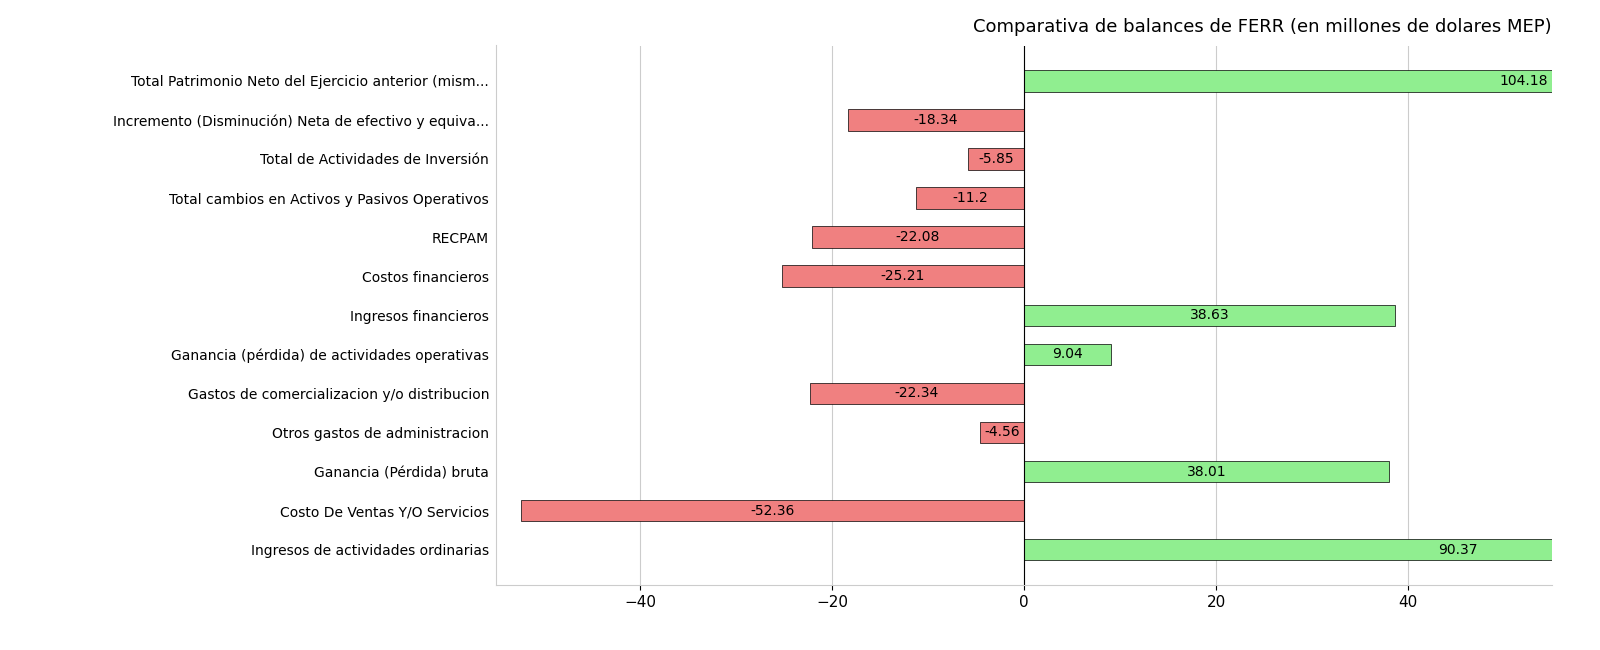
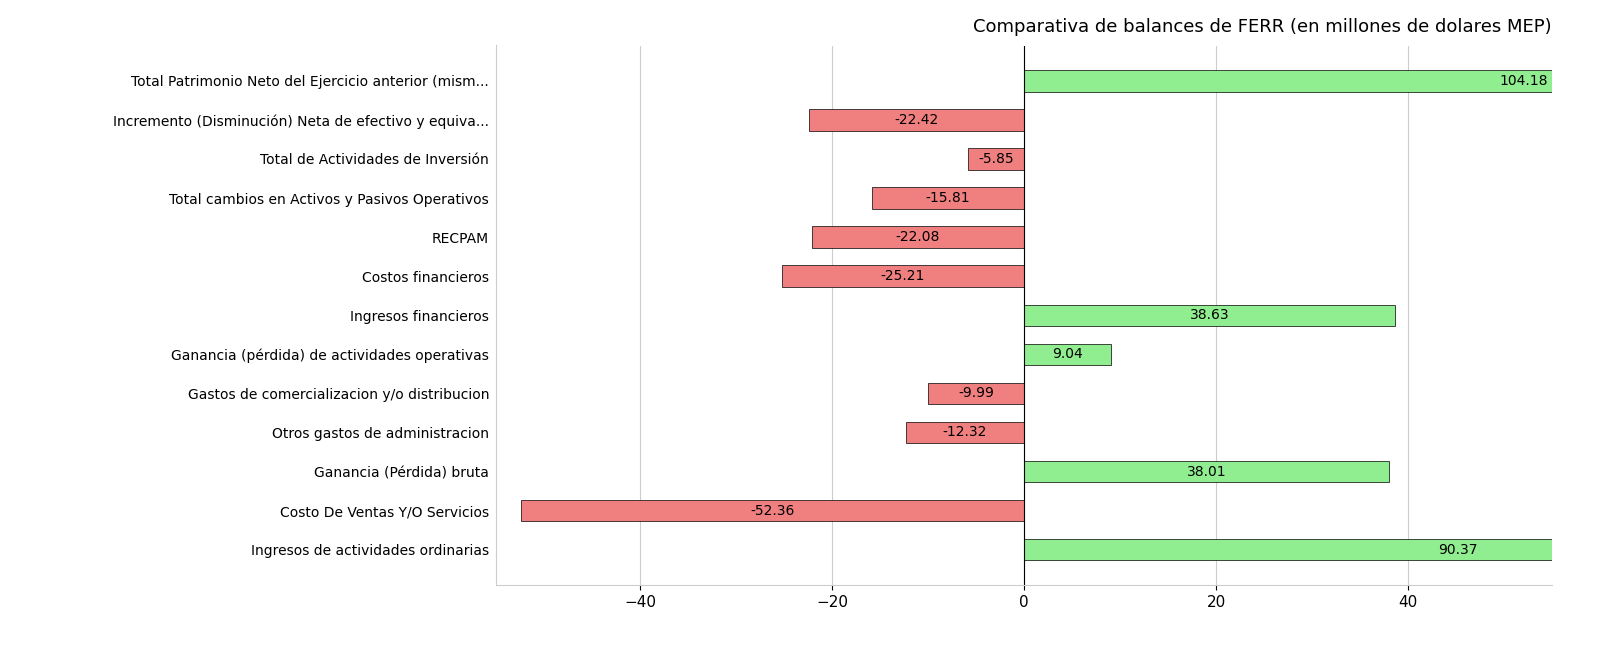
Incremento (Disminución) Neta de efectivo y equiva...: -18.34 -> -22.42
Total cambios en Activos y Pasivos Operativos: -11.2 -> -15.81
Gastos de comercializacion y/o distribucion: -22.34 -> -9.99
Otros gastos de administracion: -4.56 -> -12.32
